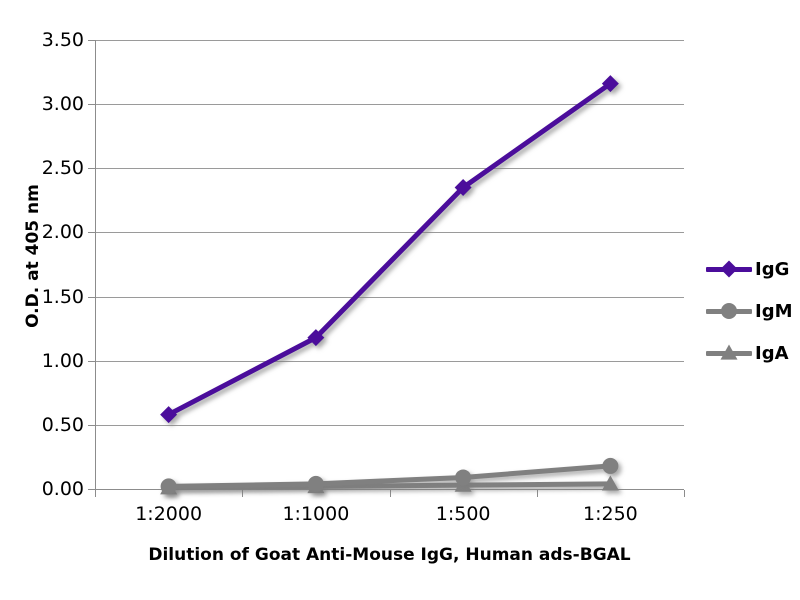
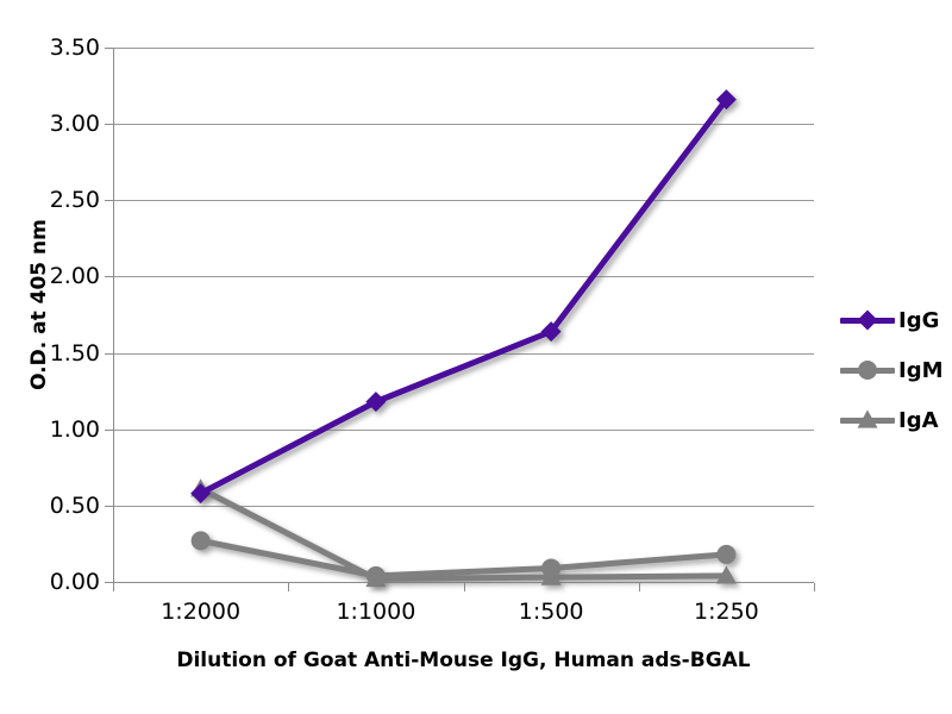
IgM/1:2000: 0.02 -> 0.27
IgA/1:2000: 0.01 -> 0.61
IgG/1:500: 2.35 -> 1.64
